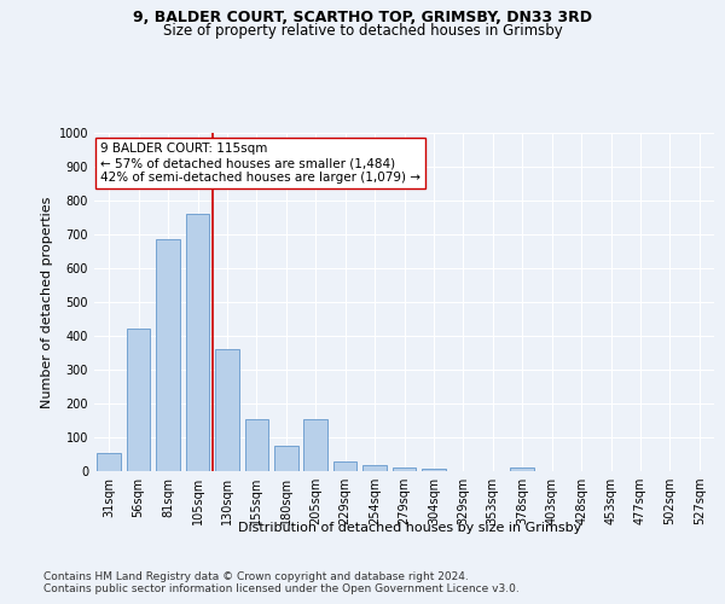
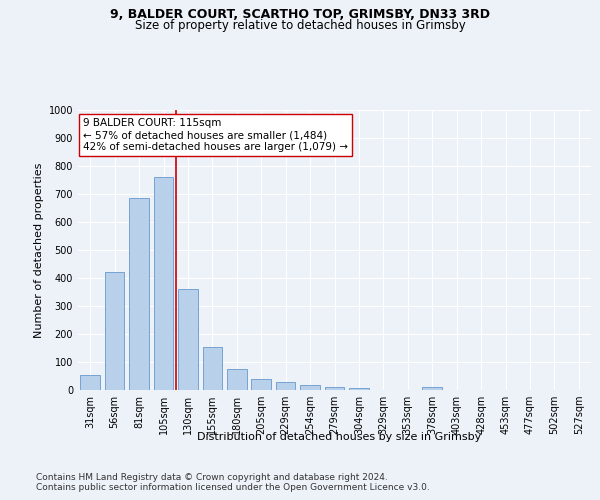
205sqm: 155 -> 40
